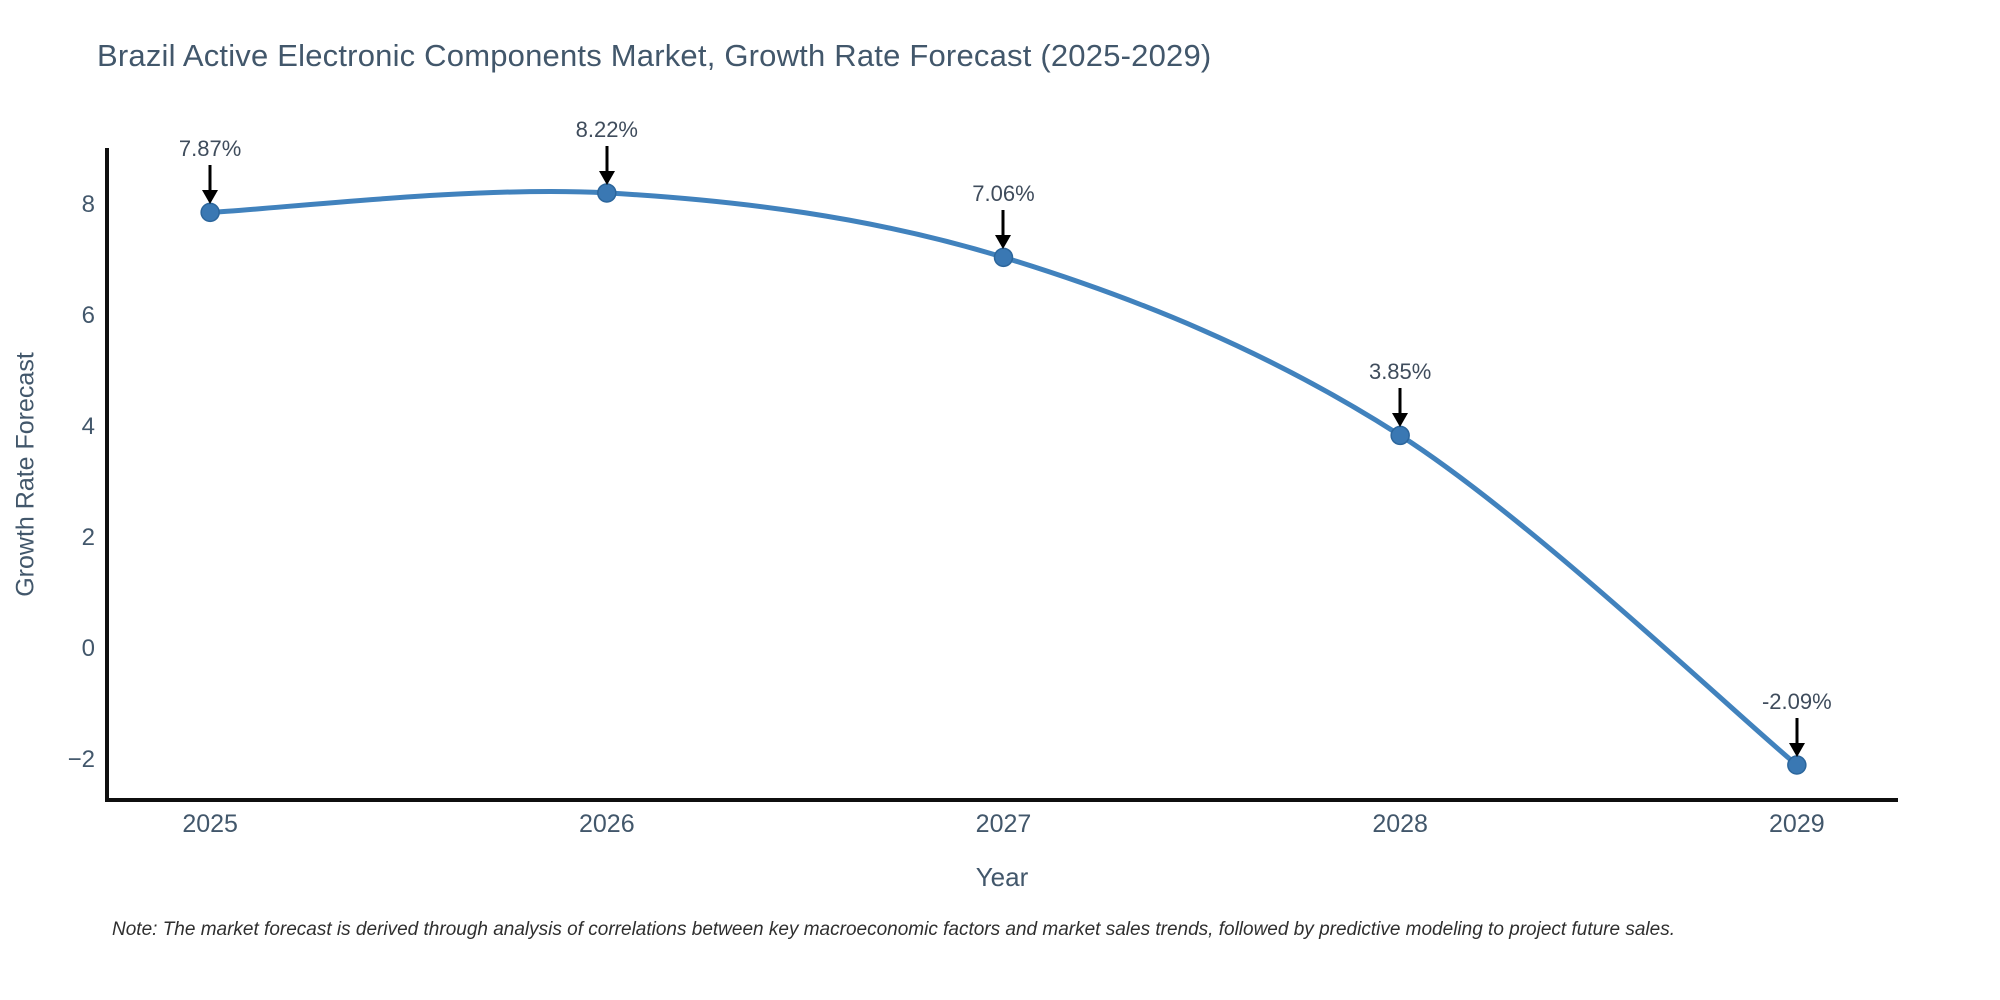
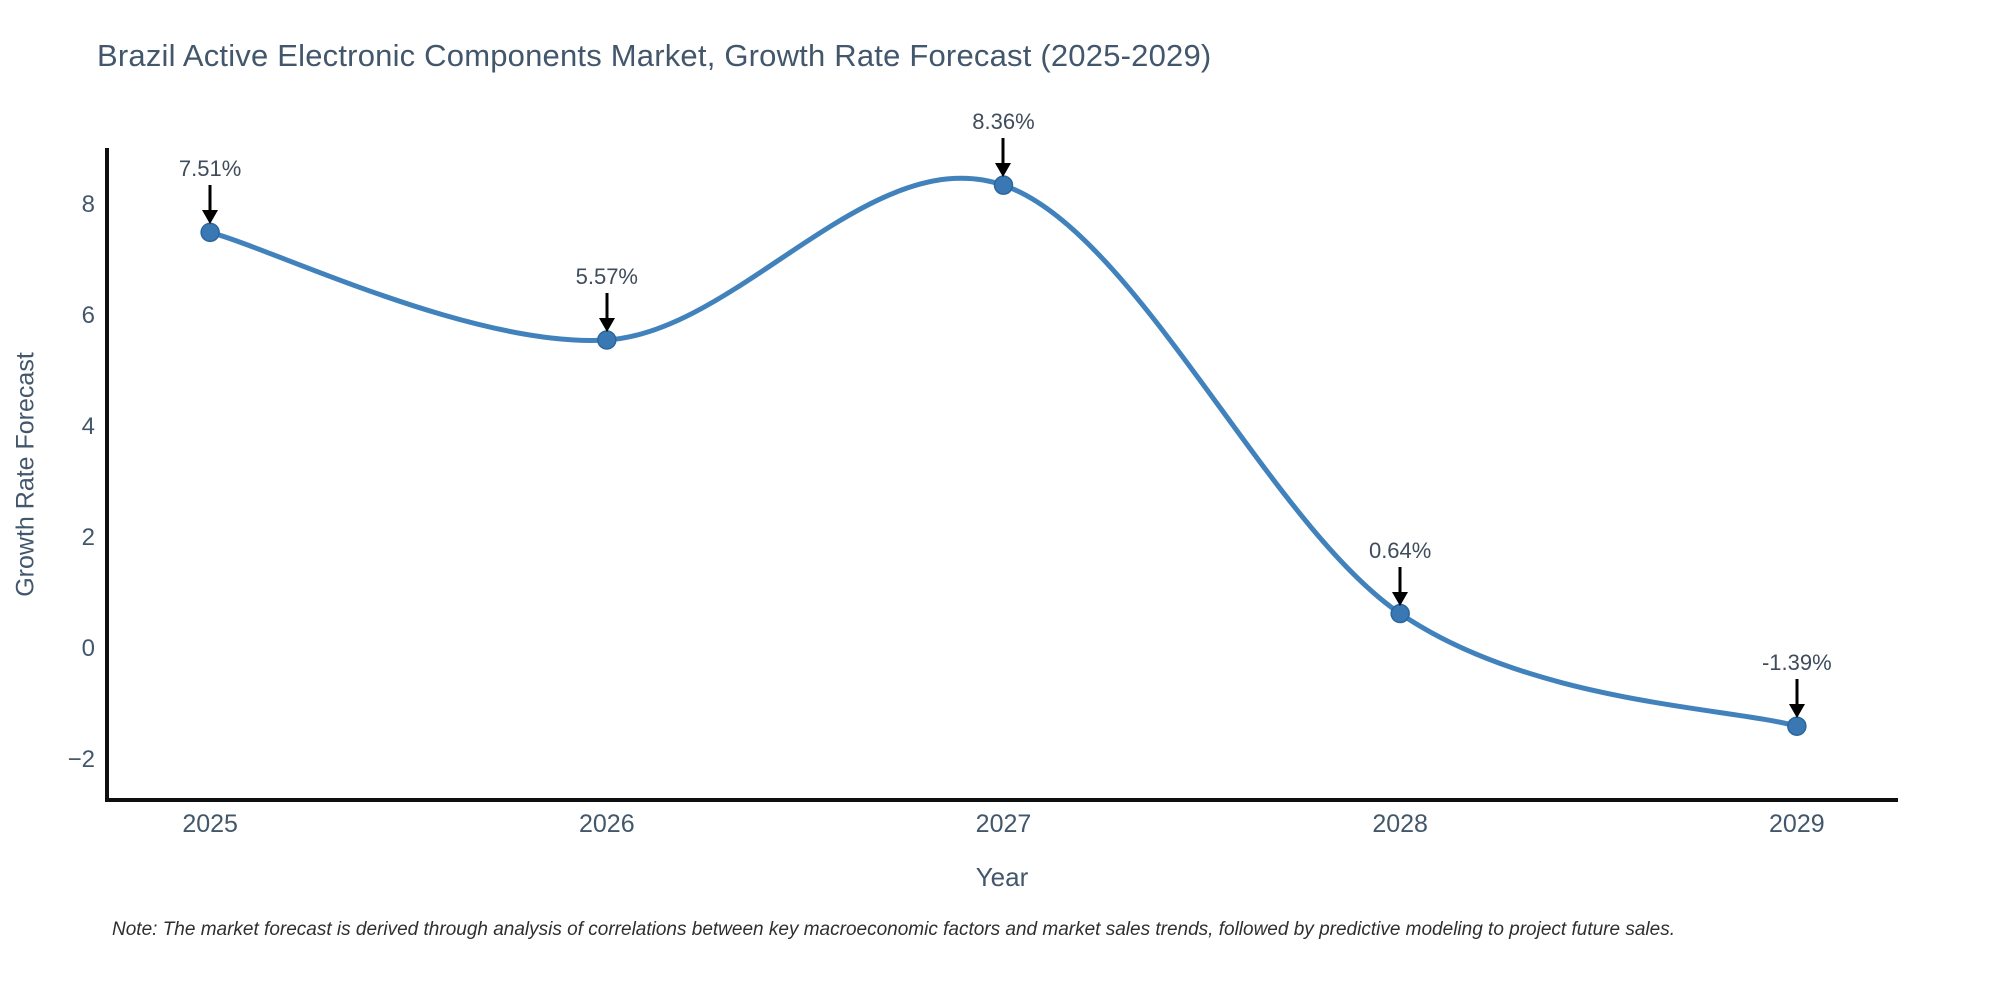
2025: 7.87% -> 7.51%
2026: 8.22% -> 5.57%
2027: 7.06% -> 8.36%
2028: 3.85% -> 0.64%
2029: -2.09% -> -1.39%
